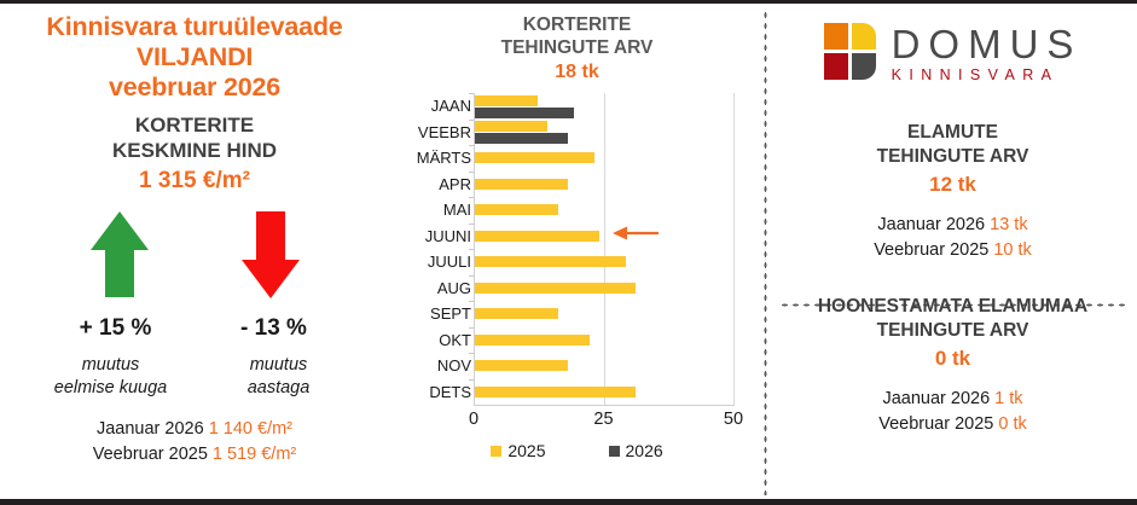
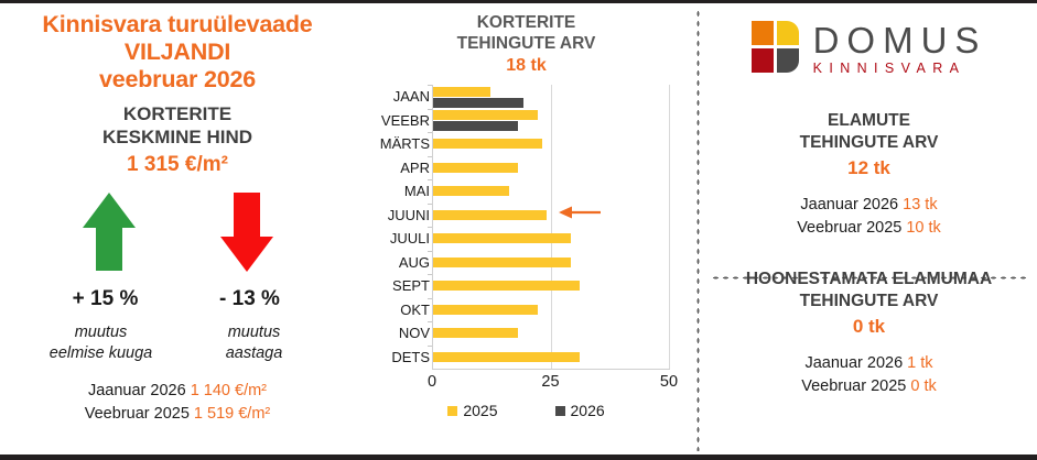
2025/VEEBR: 14 -> 22
2025/AUG: 31 -> 29
2025/SEPT: 16 -> 31
